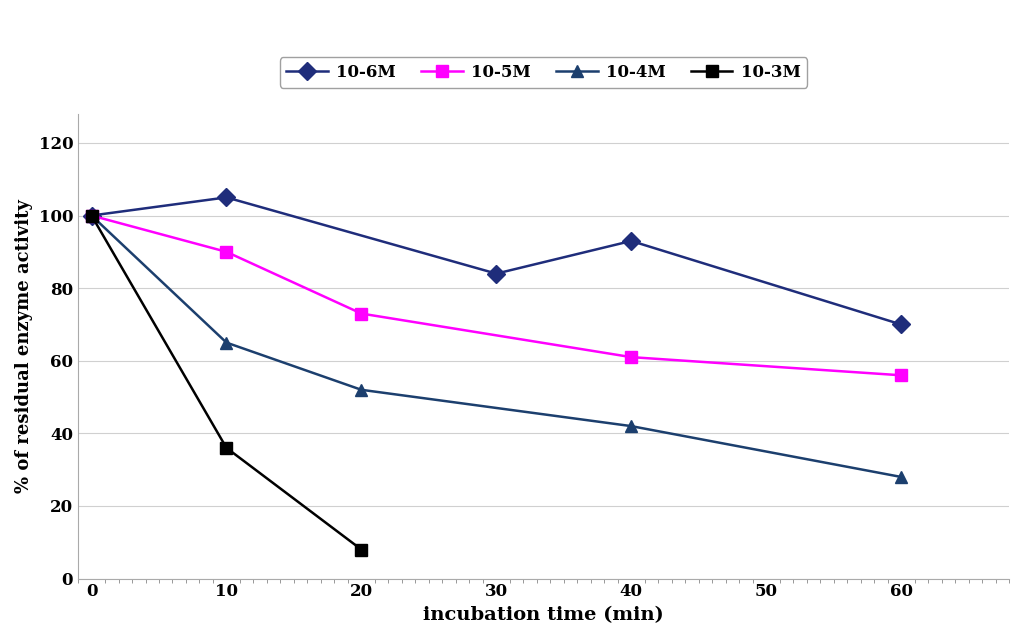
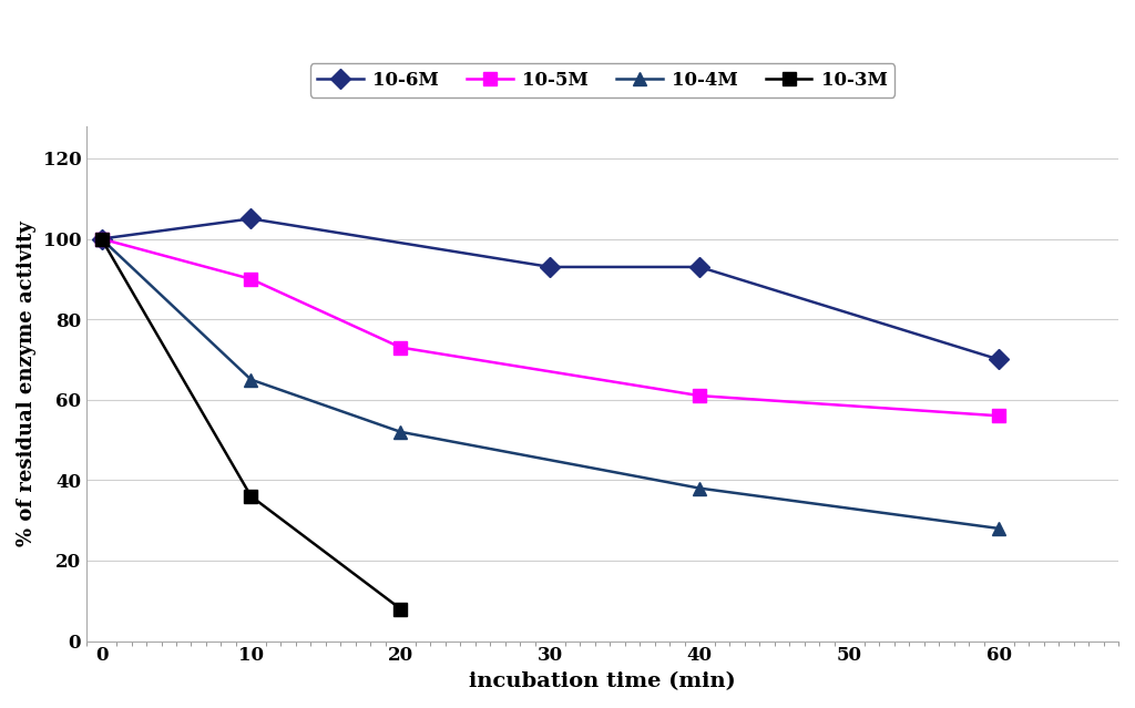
10-6M/30: 84 -> 93
10-4M/40: 42 -> 38
